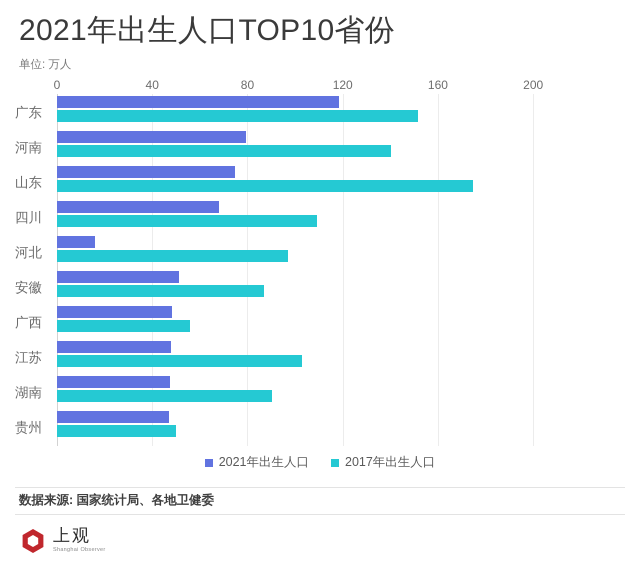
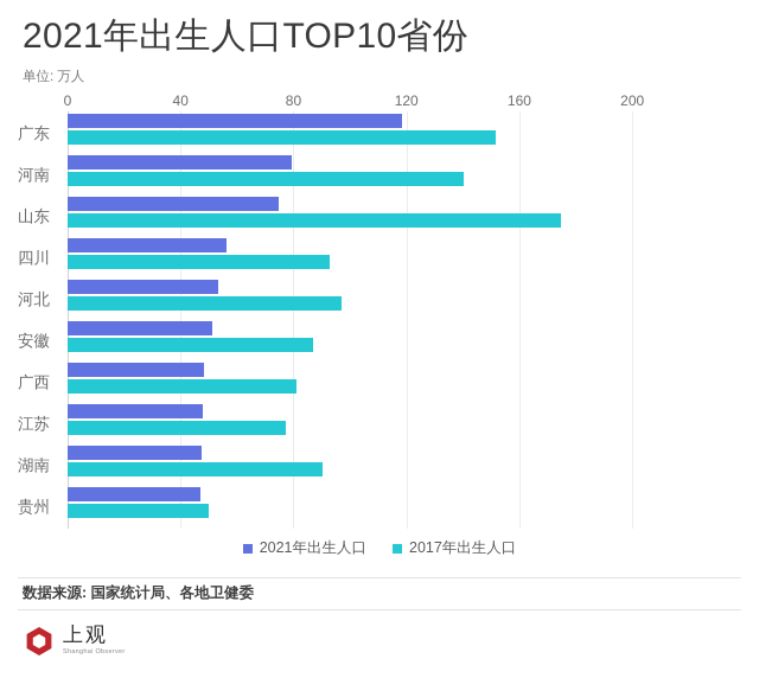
2021年出生人口/四川: 68 -> 56
2017年出生人口/四川: 109 -> 93
2021年出生人口/河北: 16 -> 53
2017年出生人口/广西: 56 -> 81
2017年出生人口/江苏: 103 -> 77
